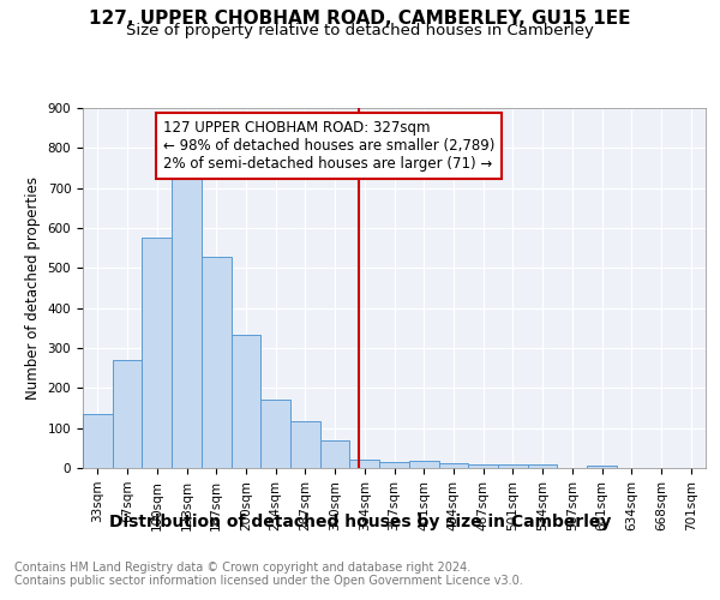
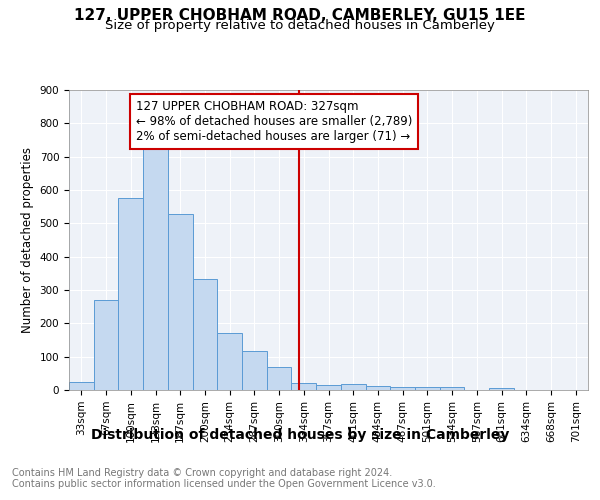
33sqm: 135 -> 25
